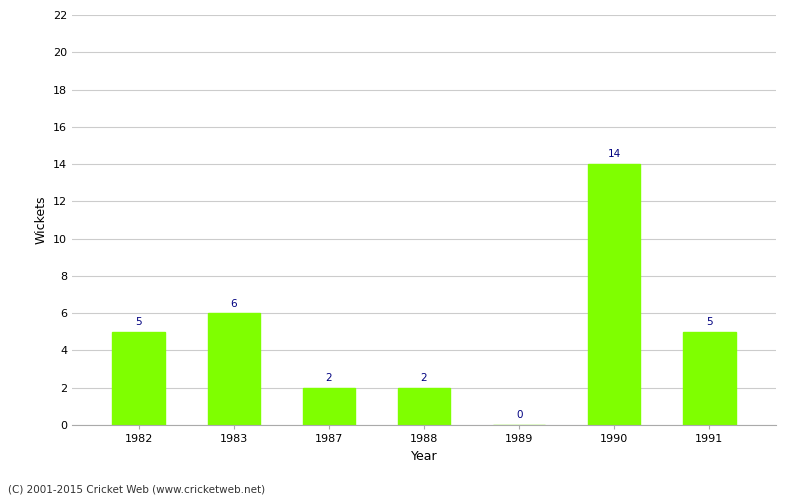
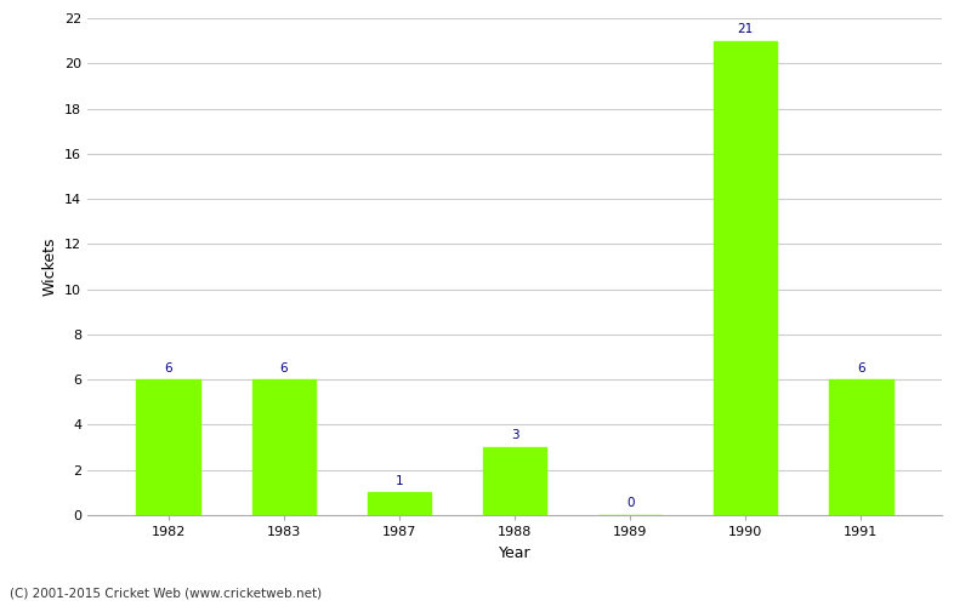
1982: 5 -> 6
1987: 2 -> 1
1988: 2 -> 3
1990: 14 -> 21
1991: 5 -> 6
